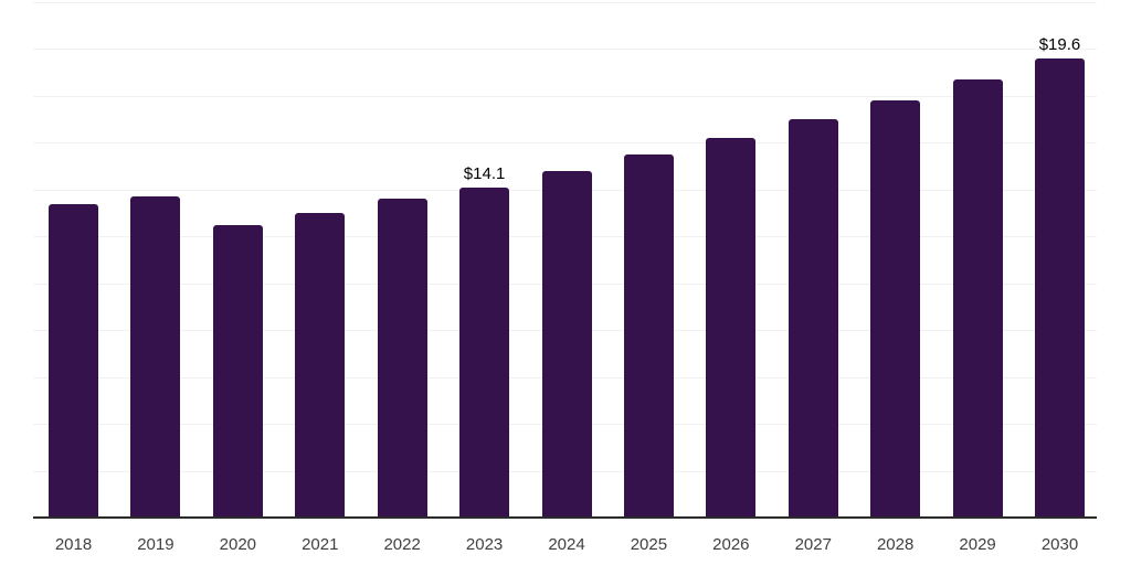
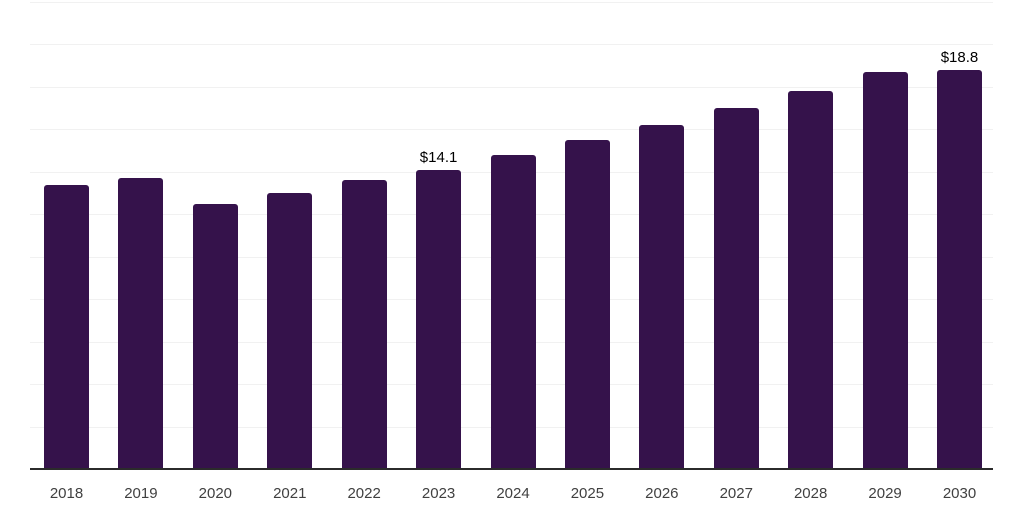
2030: $19.6 -> $18.8
